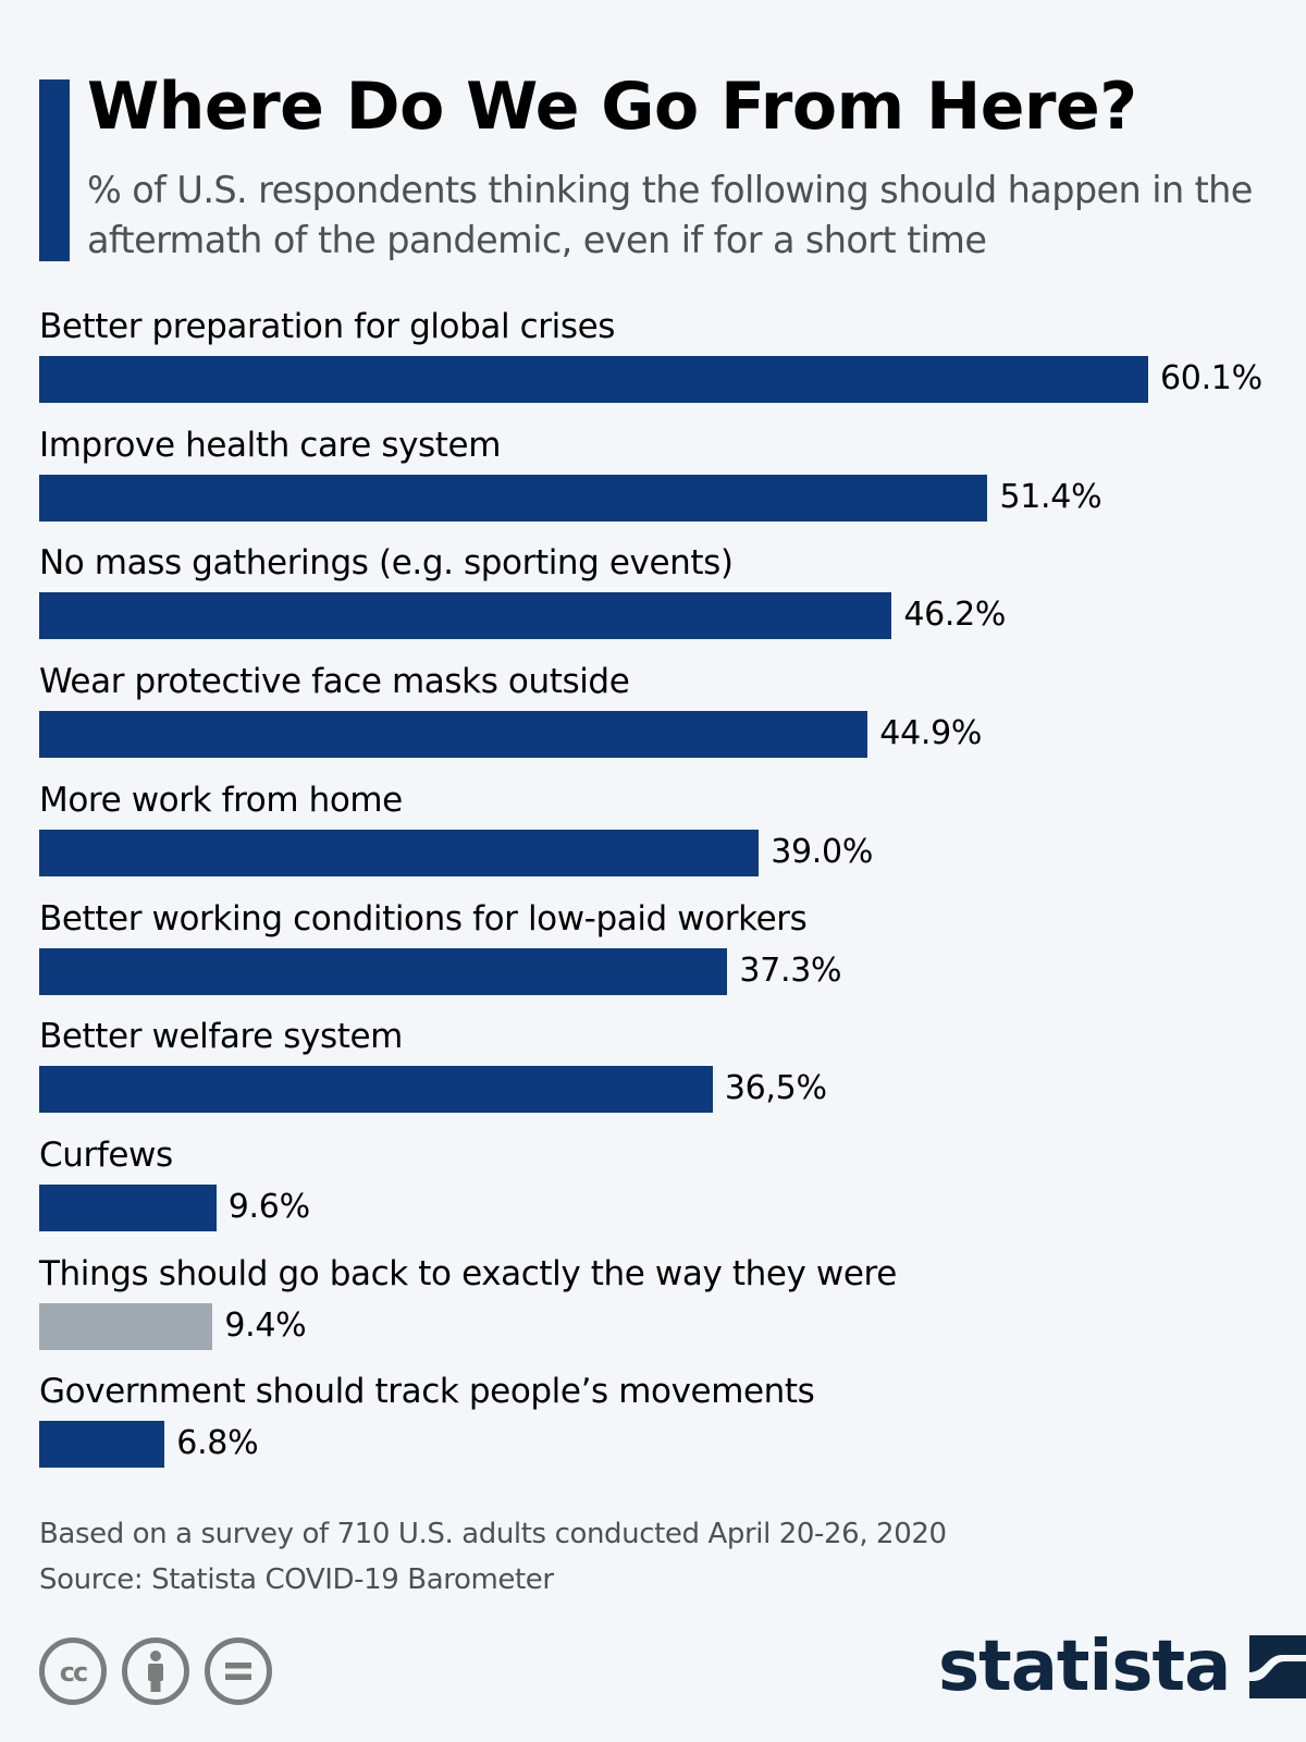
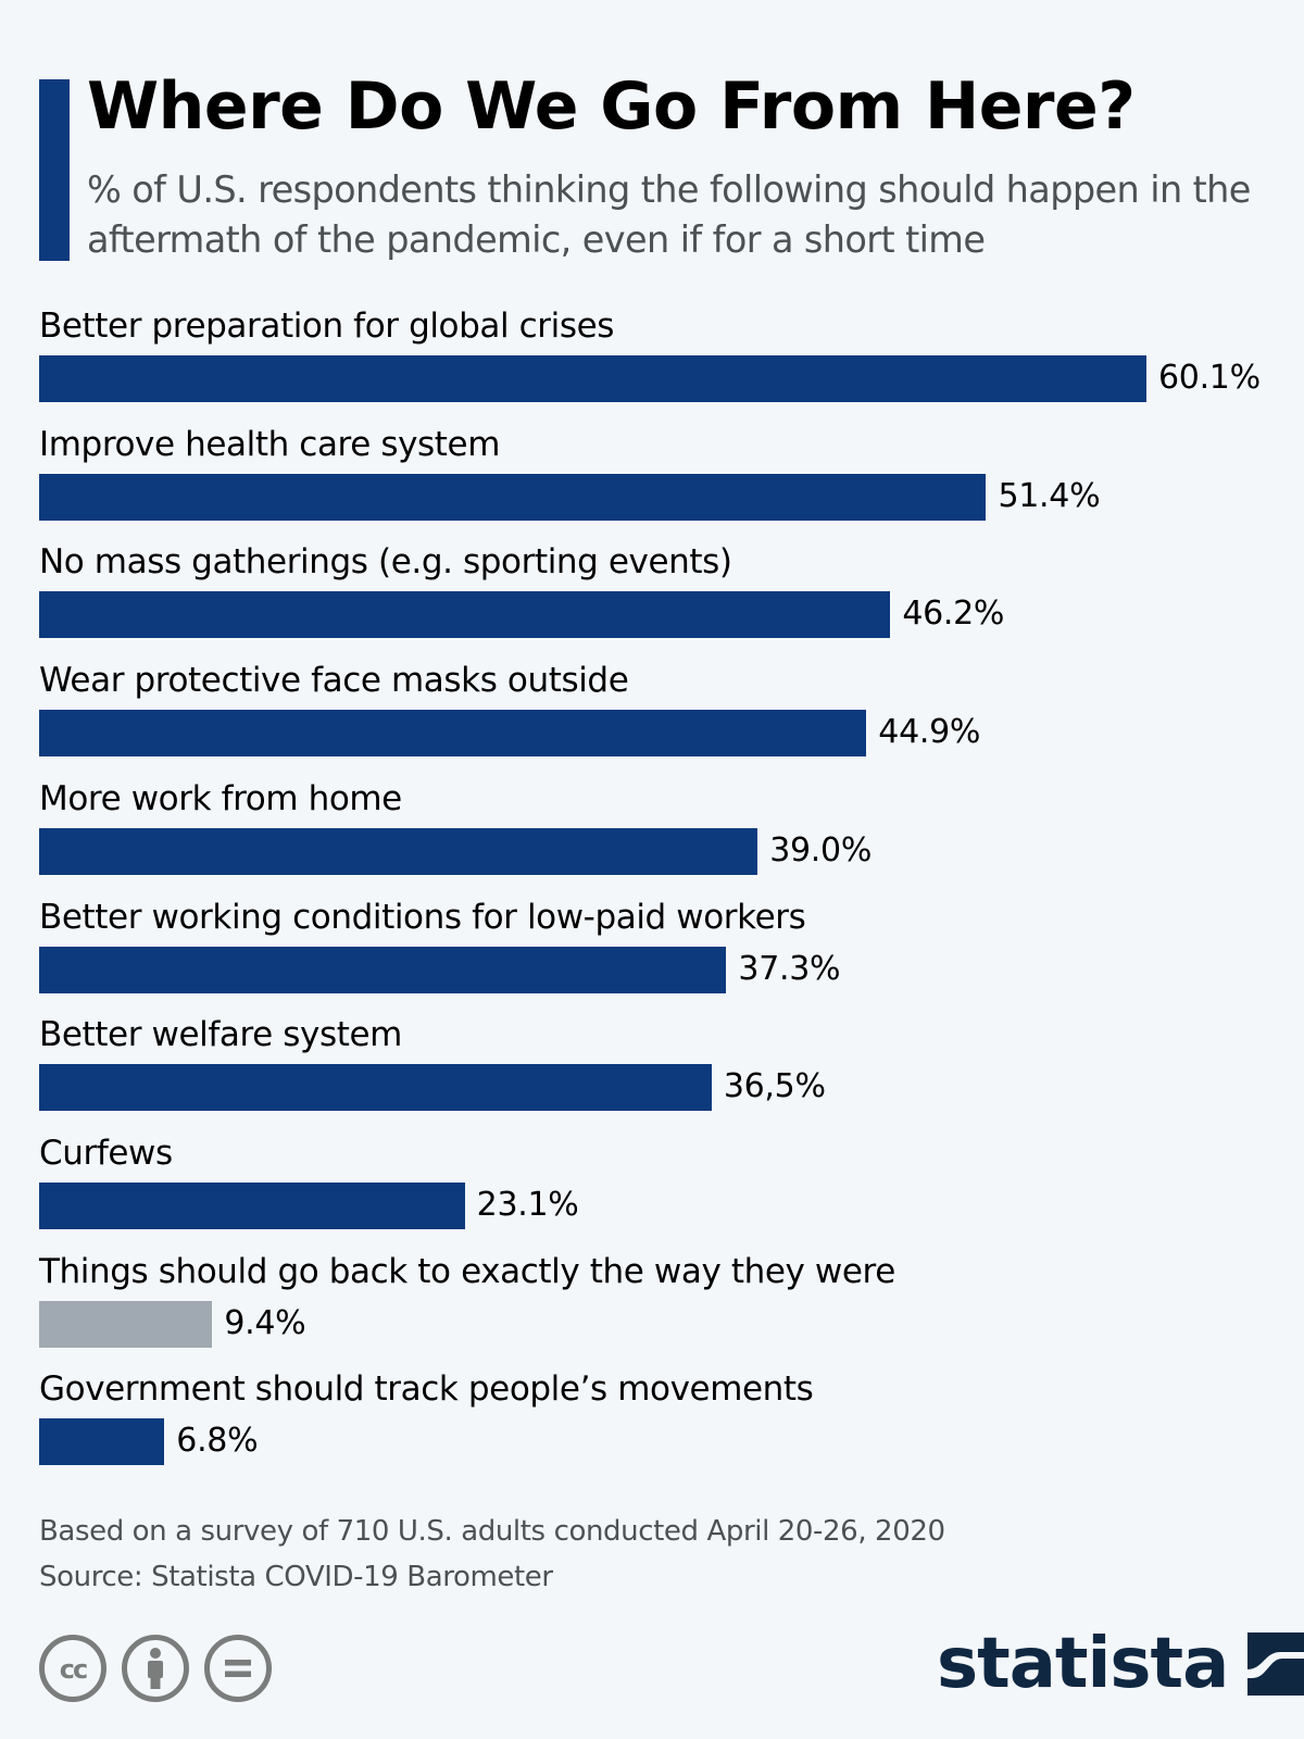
Curfews: 9.6% -> 23.1%
